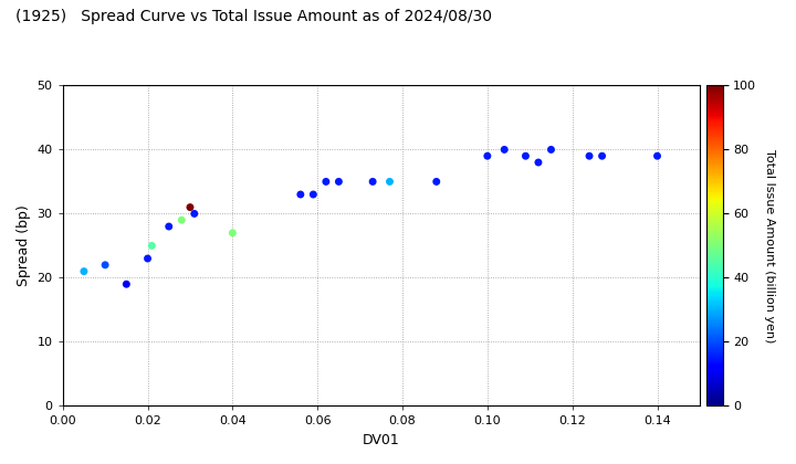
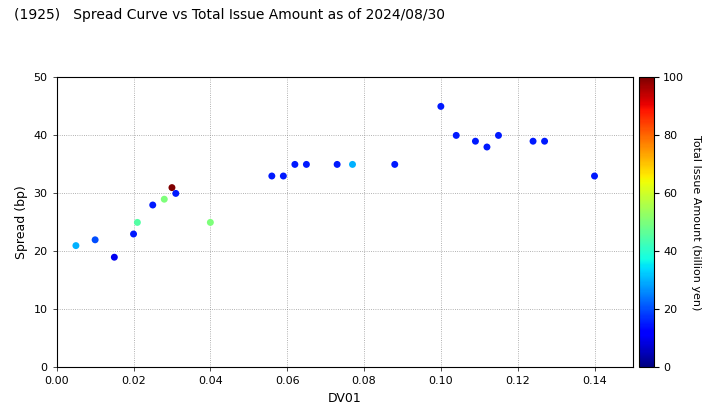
0.04: 27 -> 25
0.10: 39 -> 45
0.14: 39 -> 33
